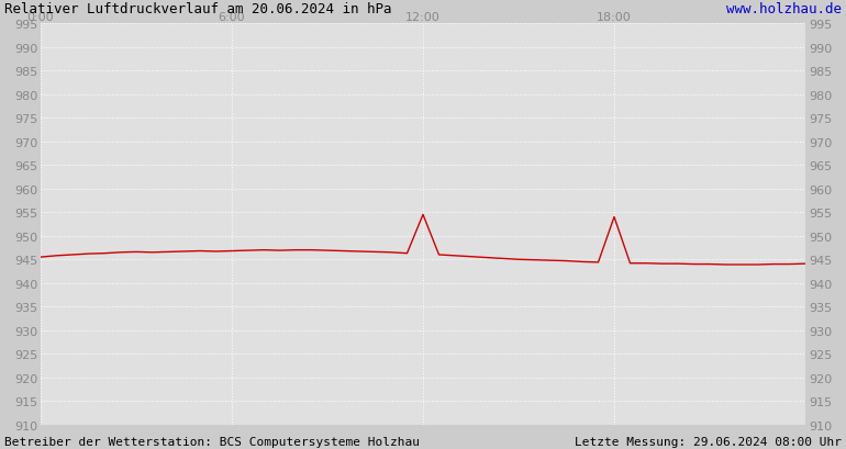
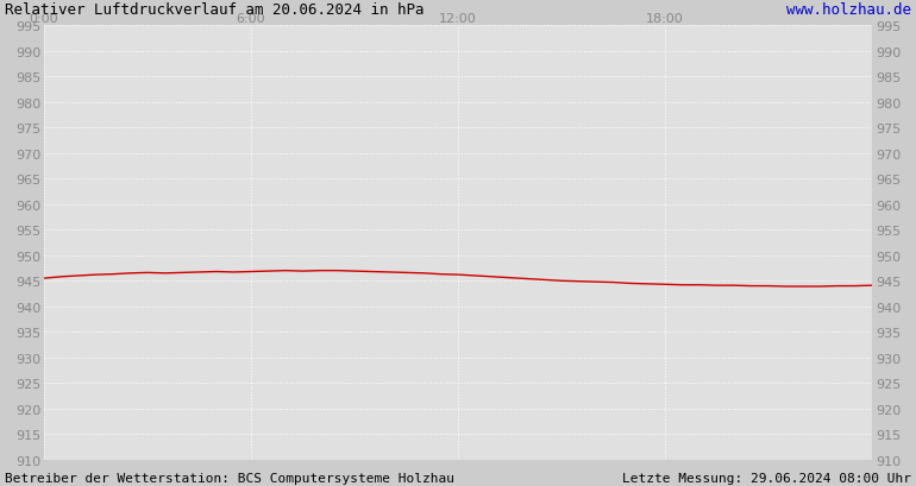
12:00: 954.5 -> 946.2
18:00: 954.0 -> 944.3
